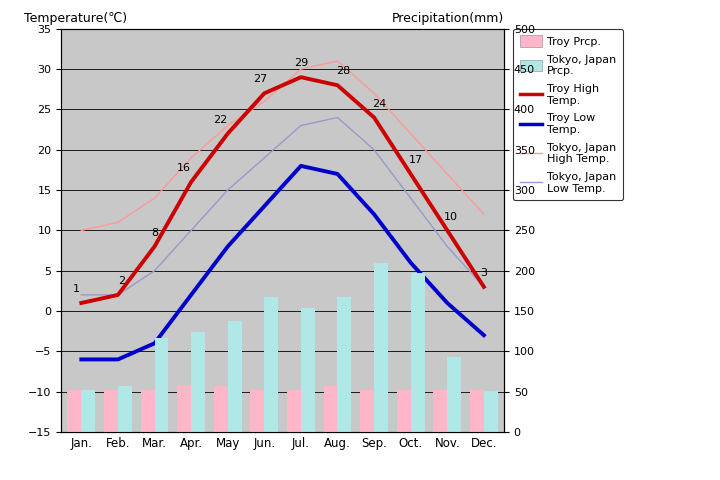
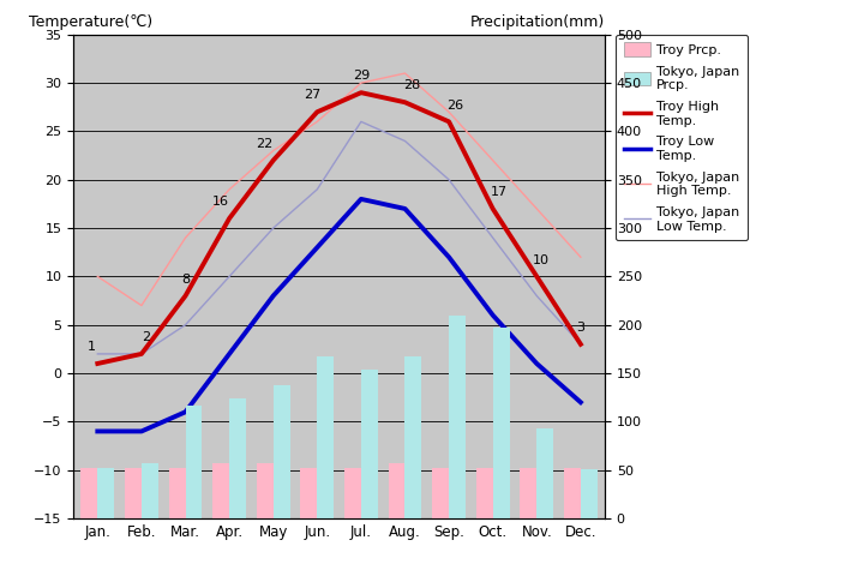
Tokyo, Japan High Temp./Feb.: 11 -> 7
Tokyo, Japan Low Temp./Jul.: 23 -> 26
Troy High Temp./Sep.: 24 -> 26
